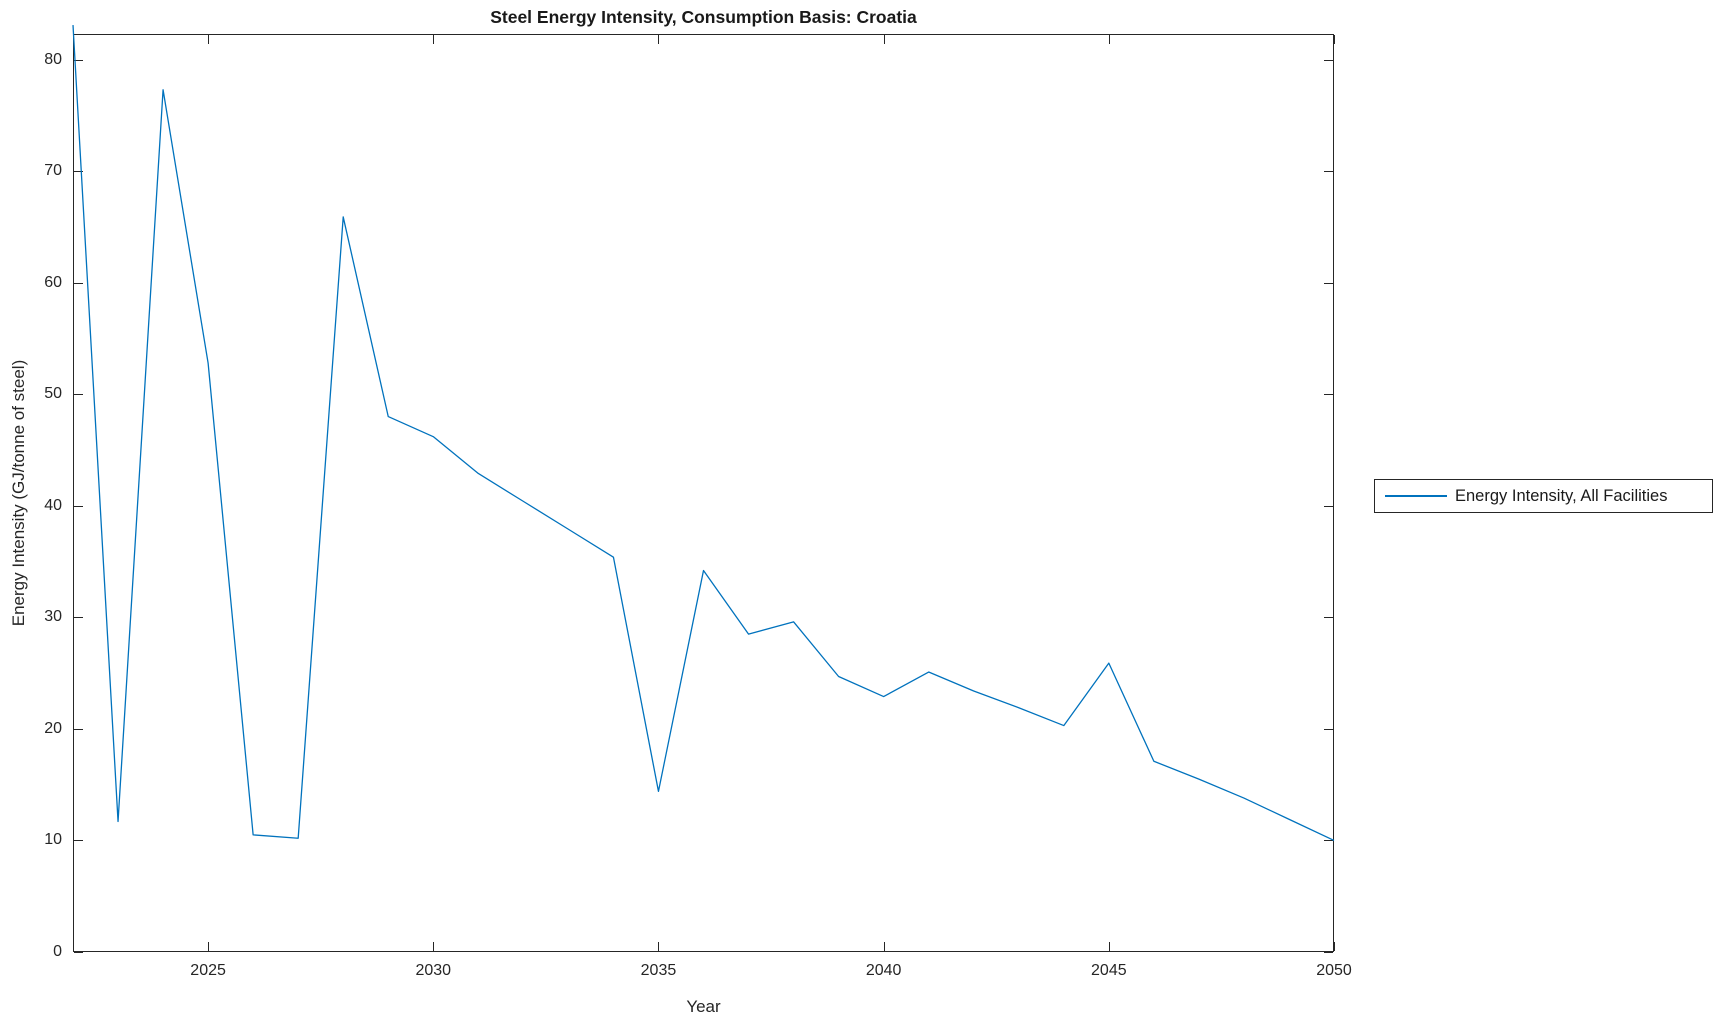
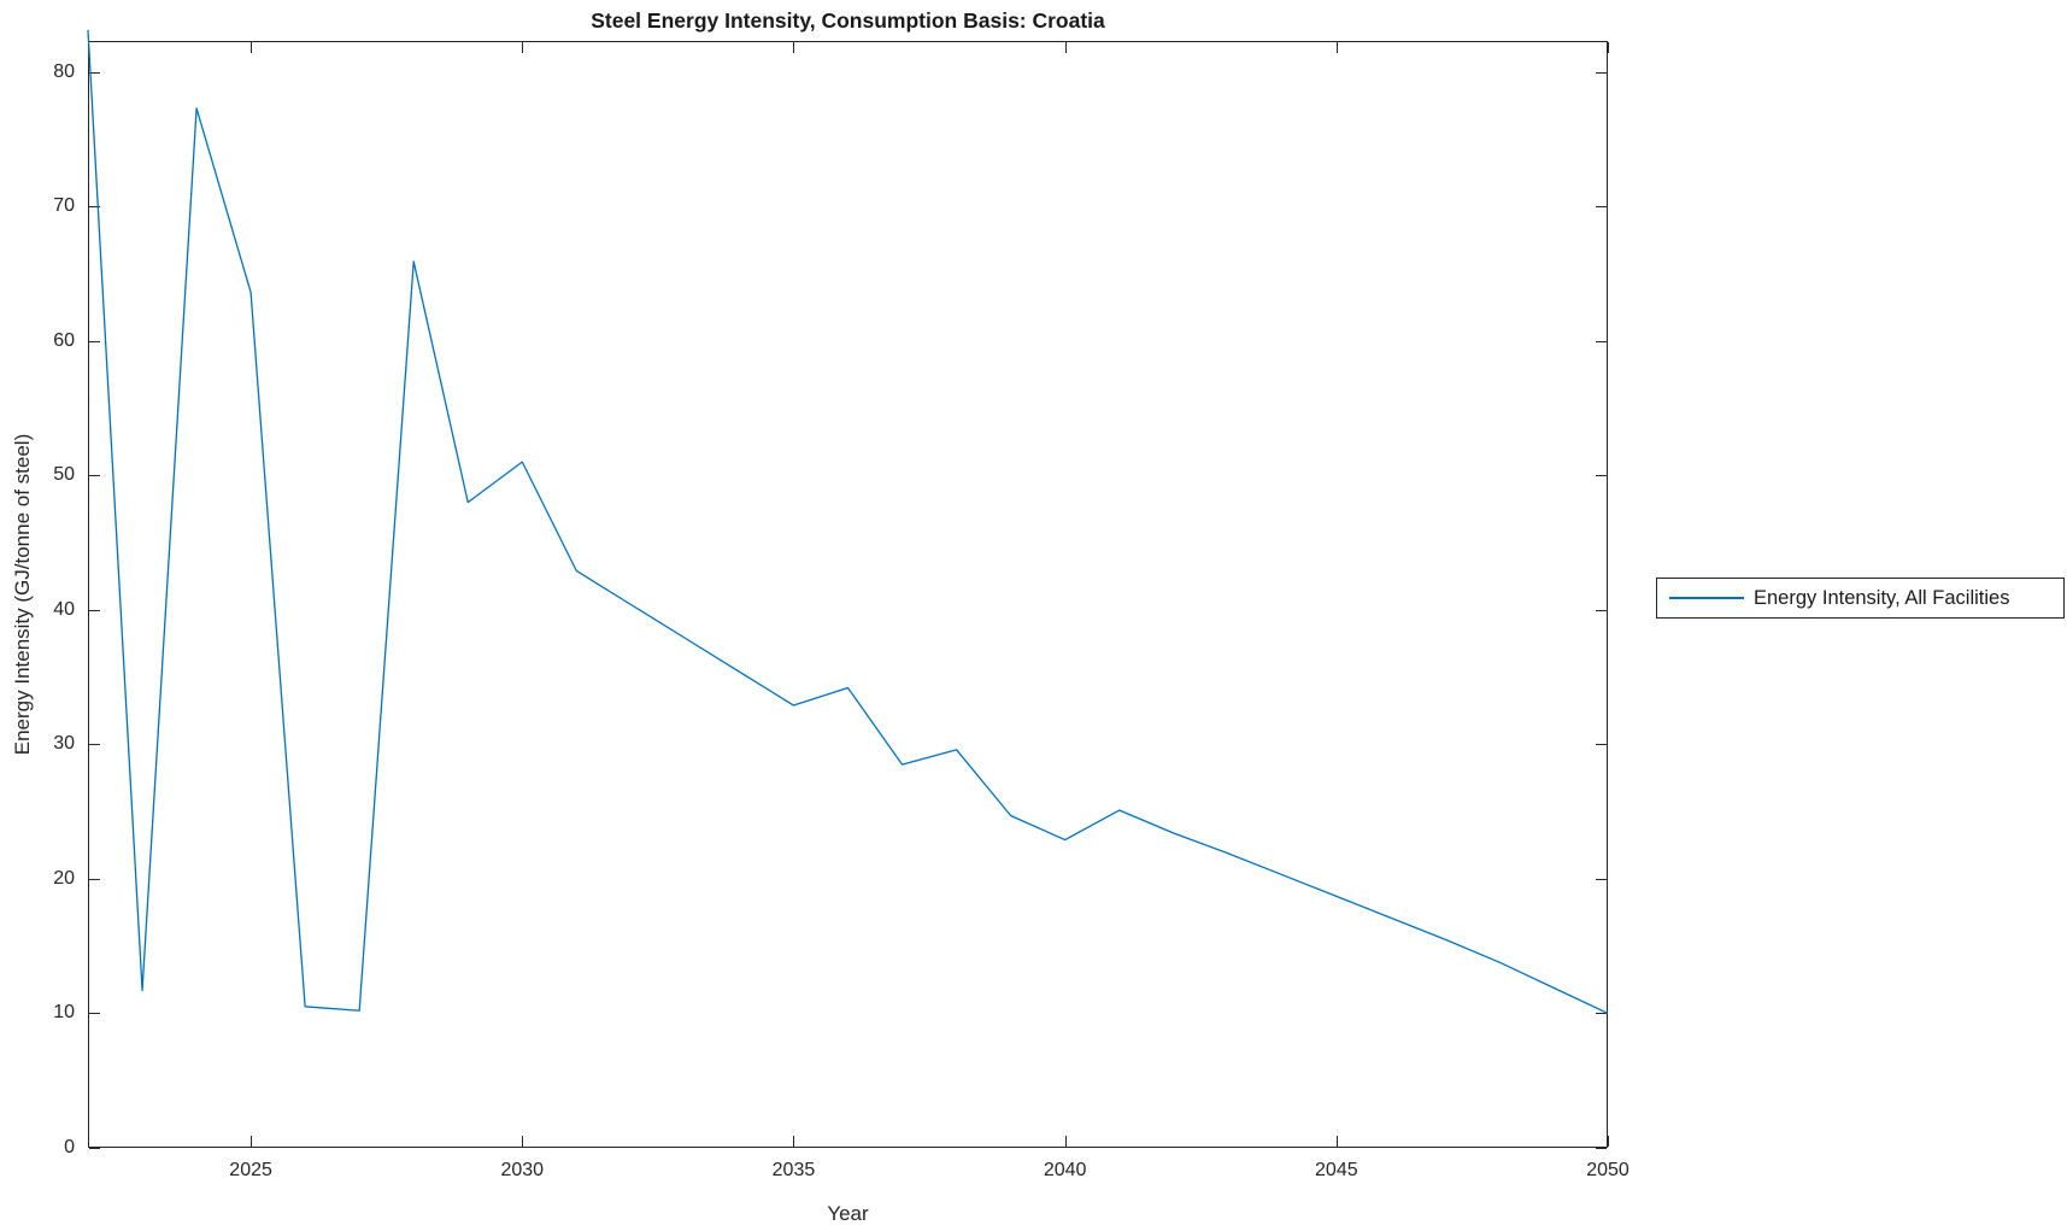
2025: 52.8 -> 63.6
2030: 46.2 -> 51.0
2035: 14.4 -> 32.9
2045: 25.9 -> 18.7
